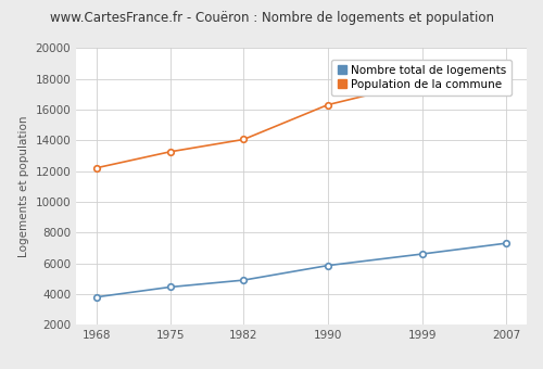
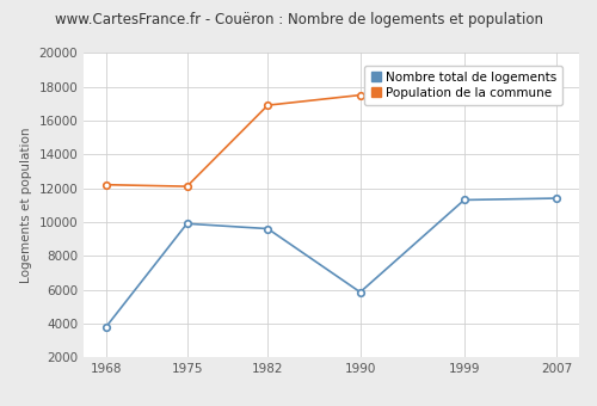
Nombre total de logements/1975: 4400 -> 9900
Population de la commune/1975: 13200 -> 12100
Nombre total de logements/1982: 4900 -> 9600
Population de la commune/1982: 14000 -> 16900
Population de la commune/1990: 16300 -> 17500
Nombre total de logements/1999: 6600 -> 11300
Nombre total de logements/2007: 7300 -> 11400
